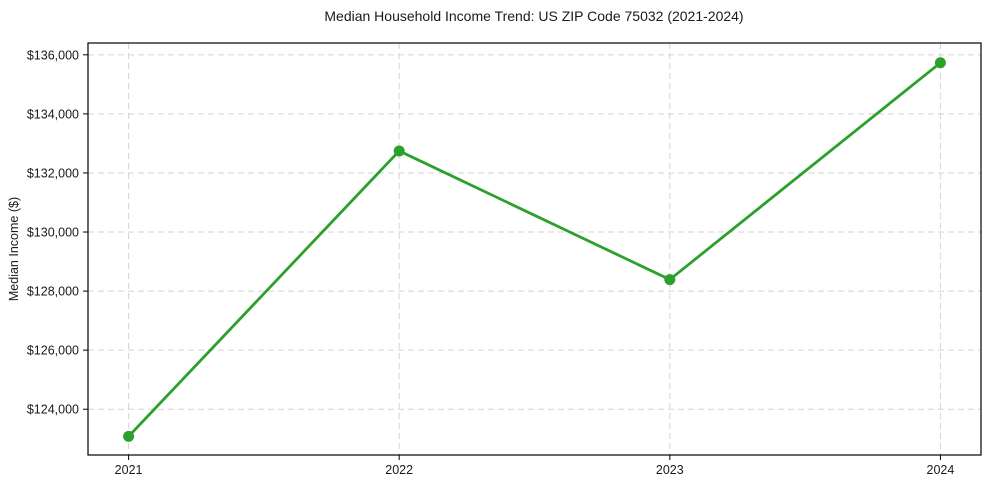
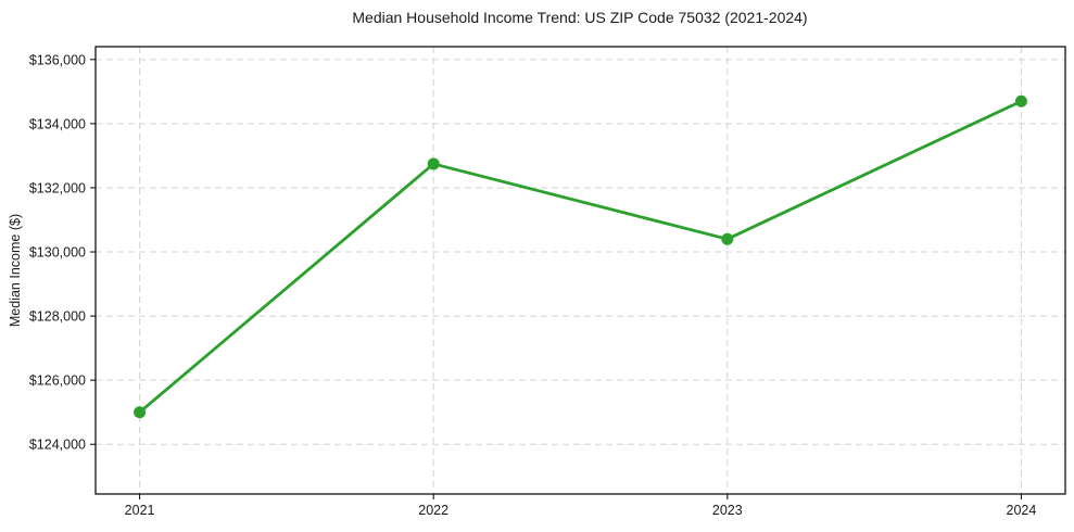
2021: $123100 -> $125000
2023: $128400 -> $130400
2024: $135700 -> $134700
